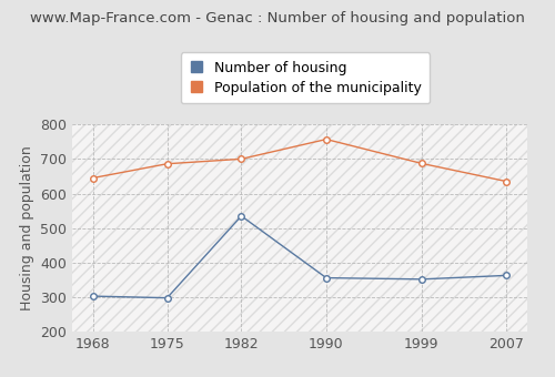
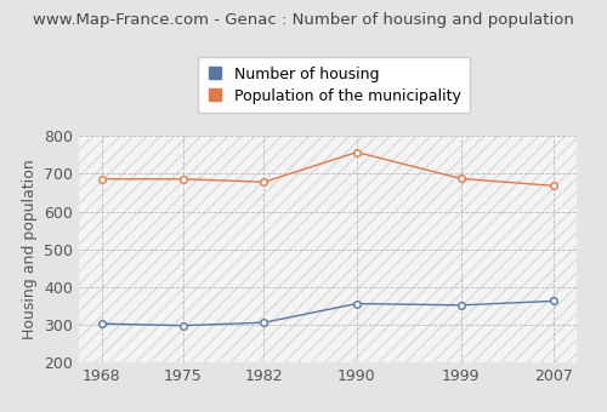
Population of the municipality/1968: 645 -> 686
Number of housing/1982: 535 -> 306
Population of the municipality/1982: 700 -> 678
Population of the municipality/2007: 635 -> 668
